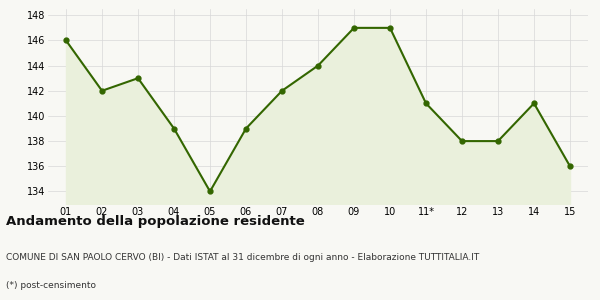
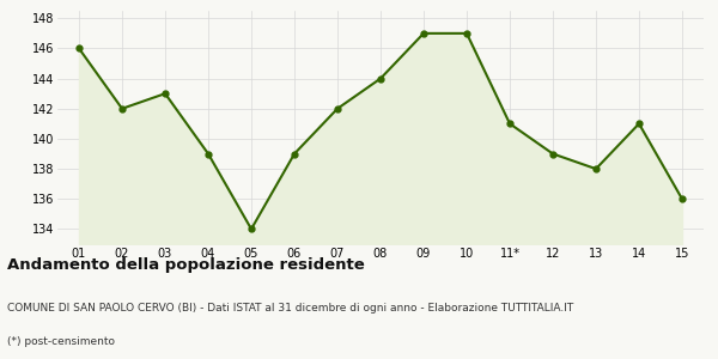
12: 138 -> 139
